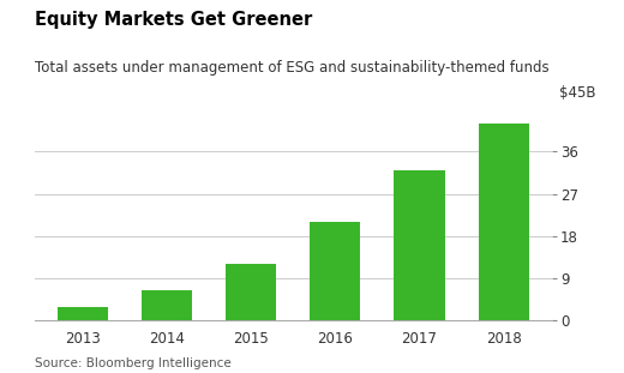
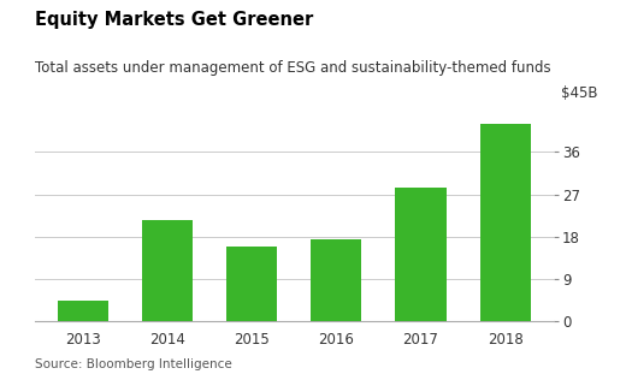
2013: 3.0 -> 4.5
2014: 6.5 -> 21.5
2015: 12.0 -> 16.0
2016: 21.0 -> 17.5
2017: 32.0 -> 28.5
